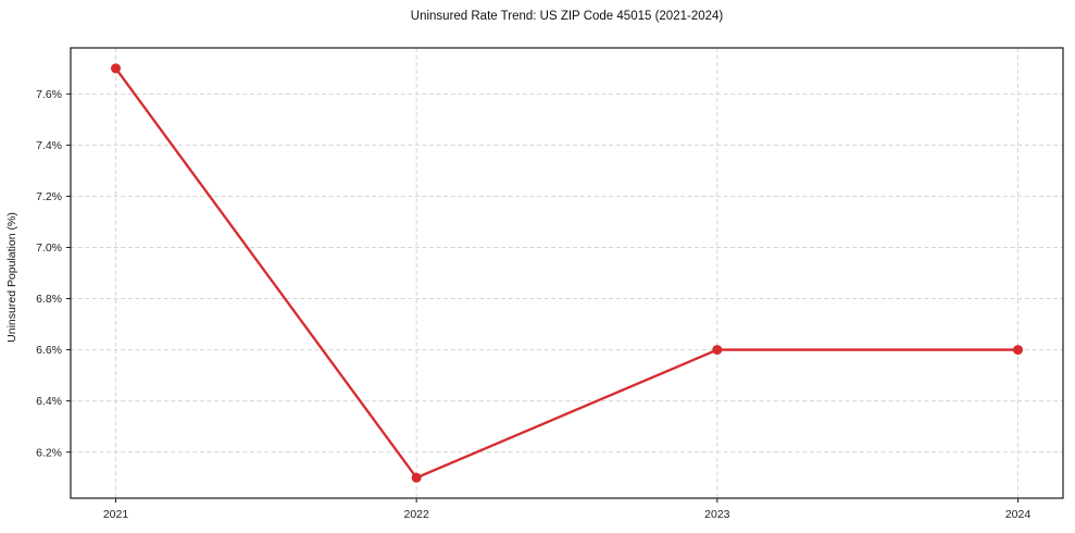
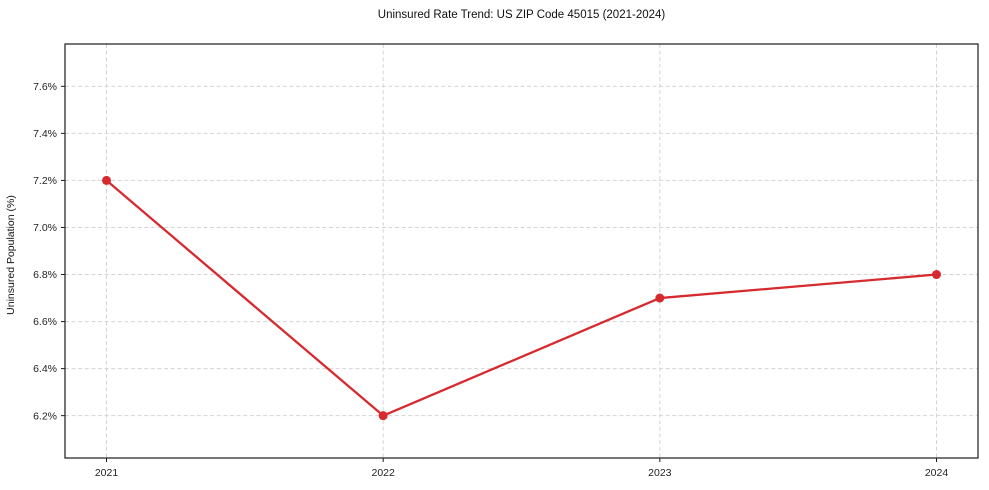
2021: 7.7% -> 7.2%
2022: 6.1% -> 6.2%
2023: 6.6% -> 6.7%
2024: 6.6% -> 6.8%
